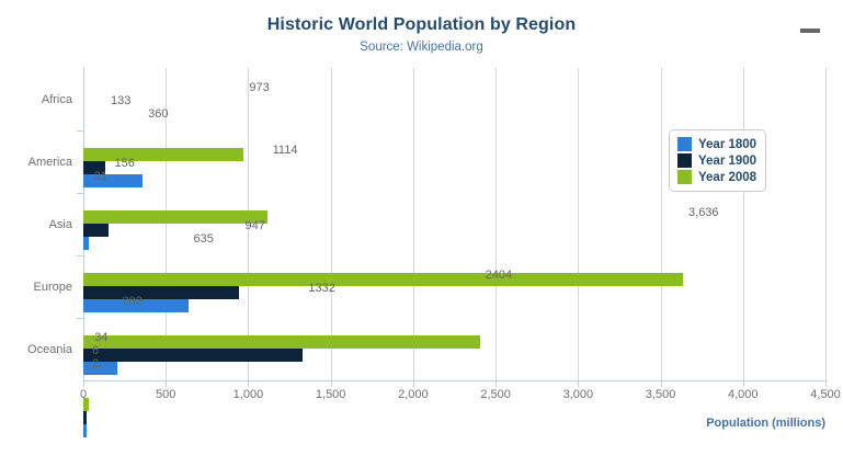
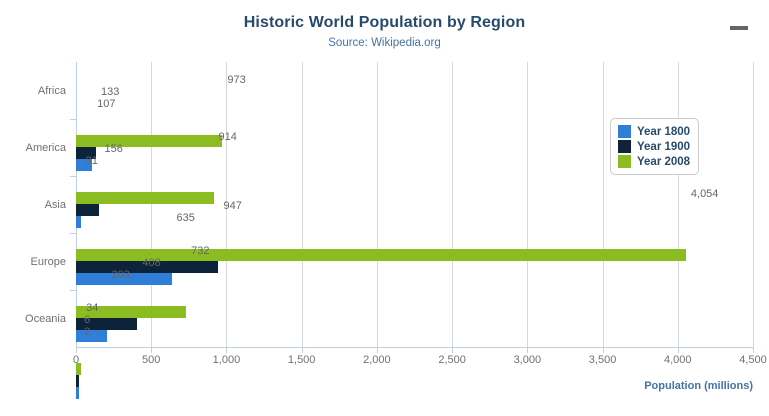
Year 1800/Africa: 360 -> 107
Year 2008/America: 1114 -> 914
Year 2008/Asia: 3,636 -> 4,054
Year 1900/Europe: 1332 -> 408
Year 2008/Europe: 2404 -> 732
